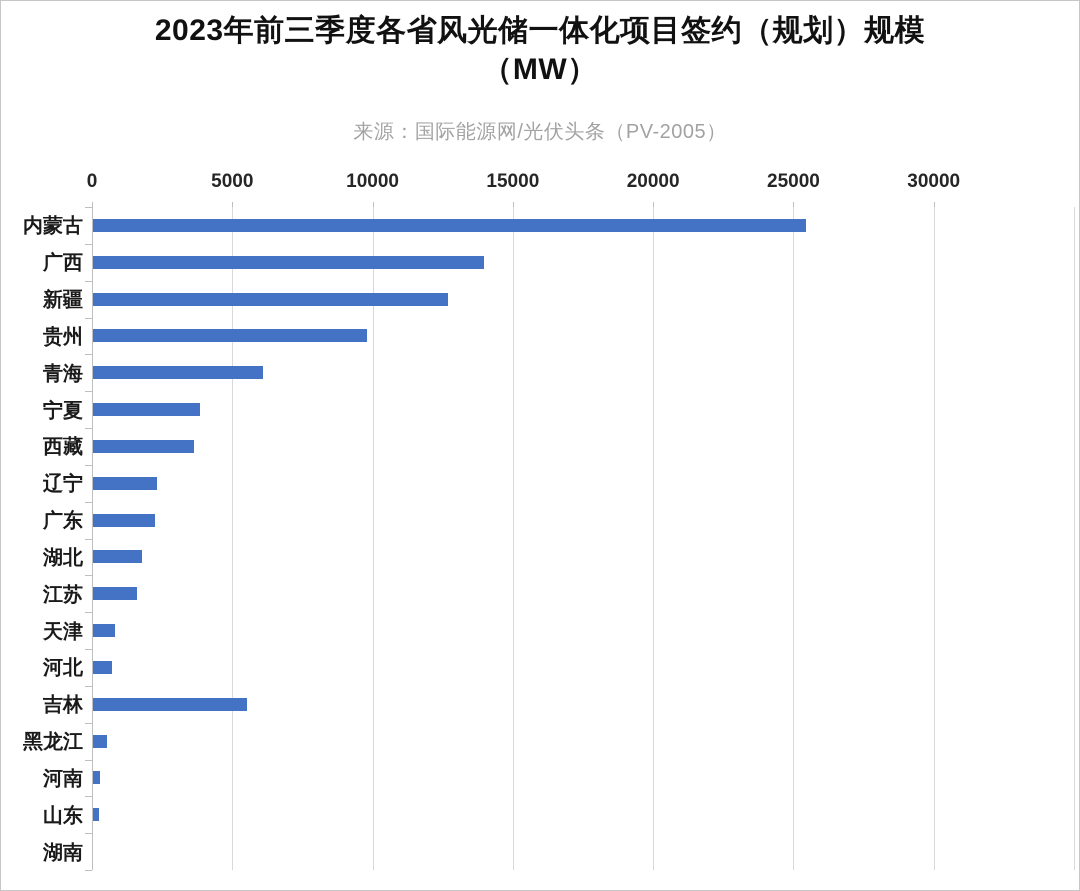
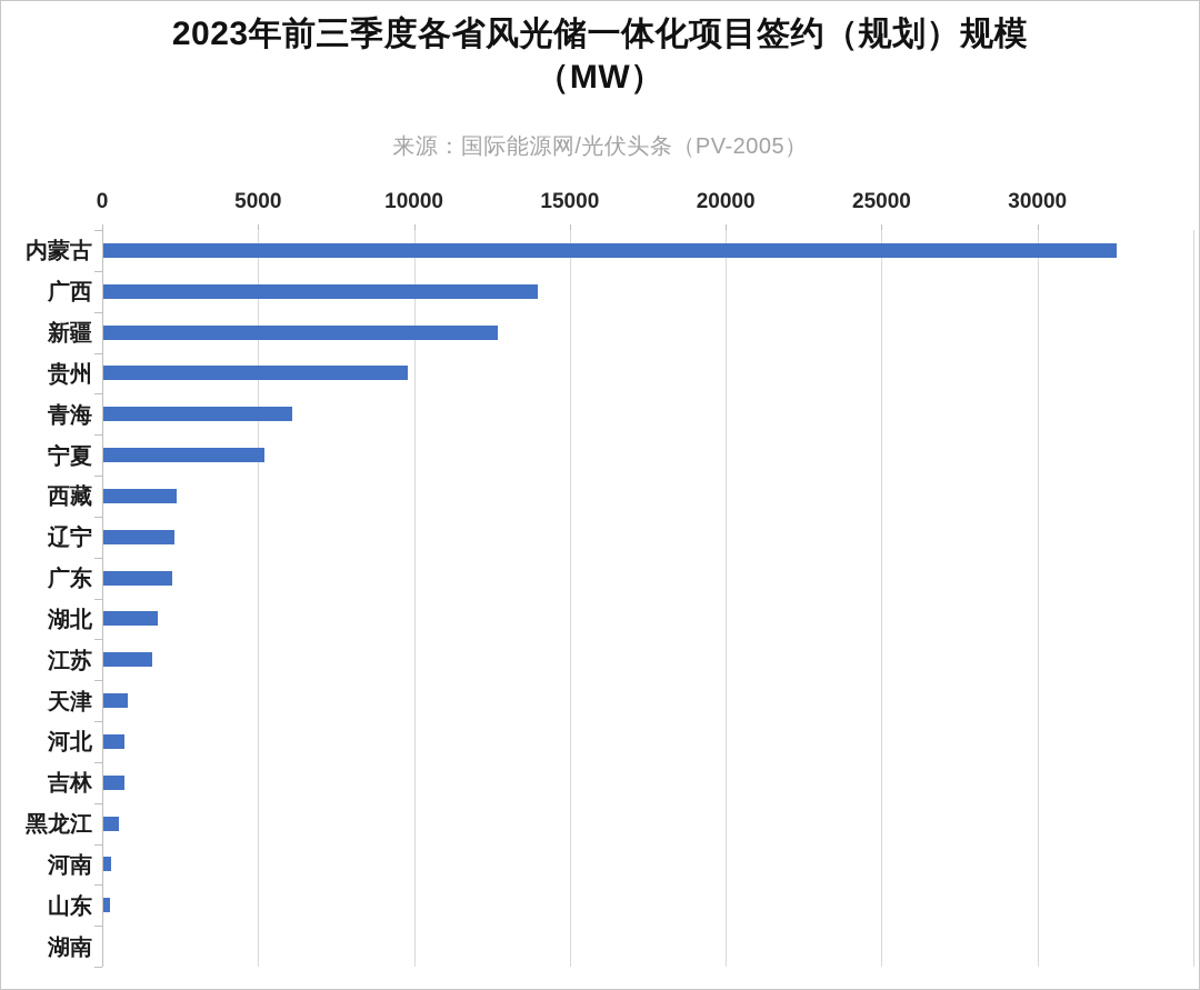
内蒙古: 25400 -> 32500
宁夏: 3800 -> 5200
西藏: 3600 -> 2400
吉林: 5500 -> 700
